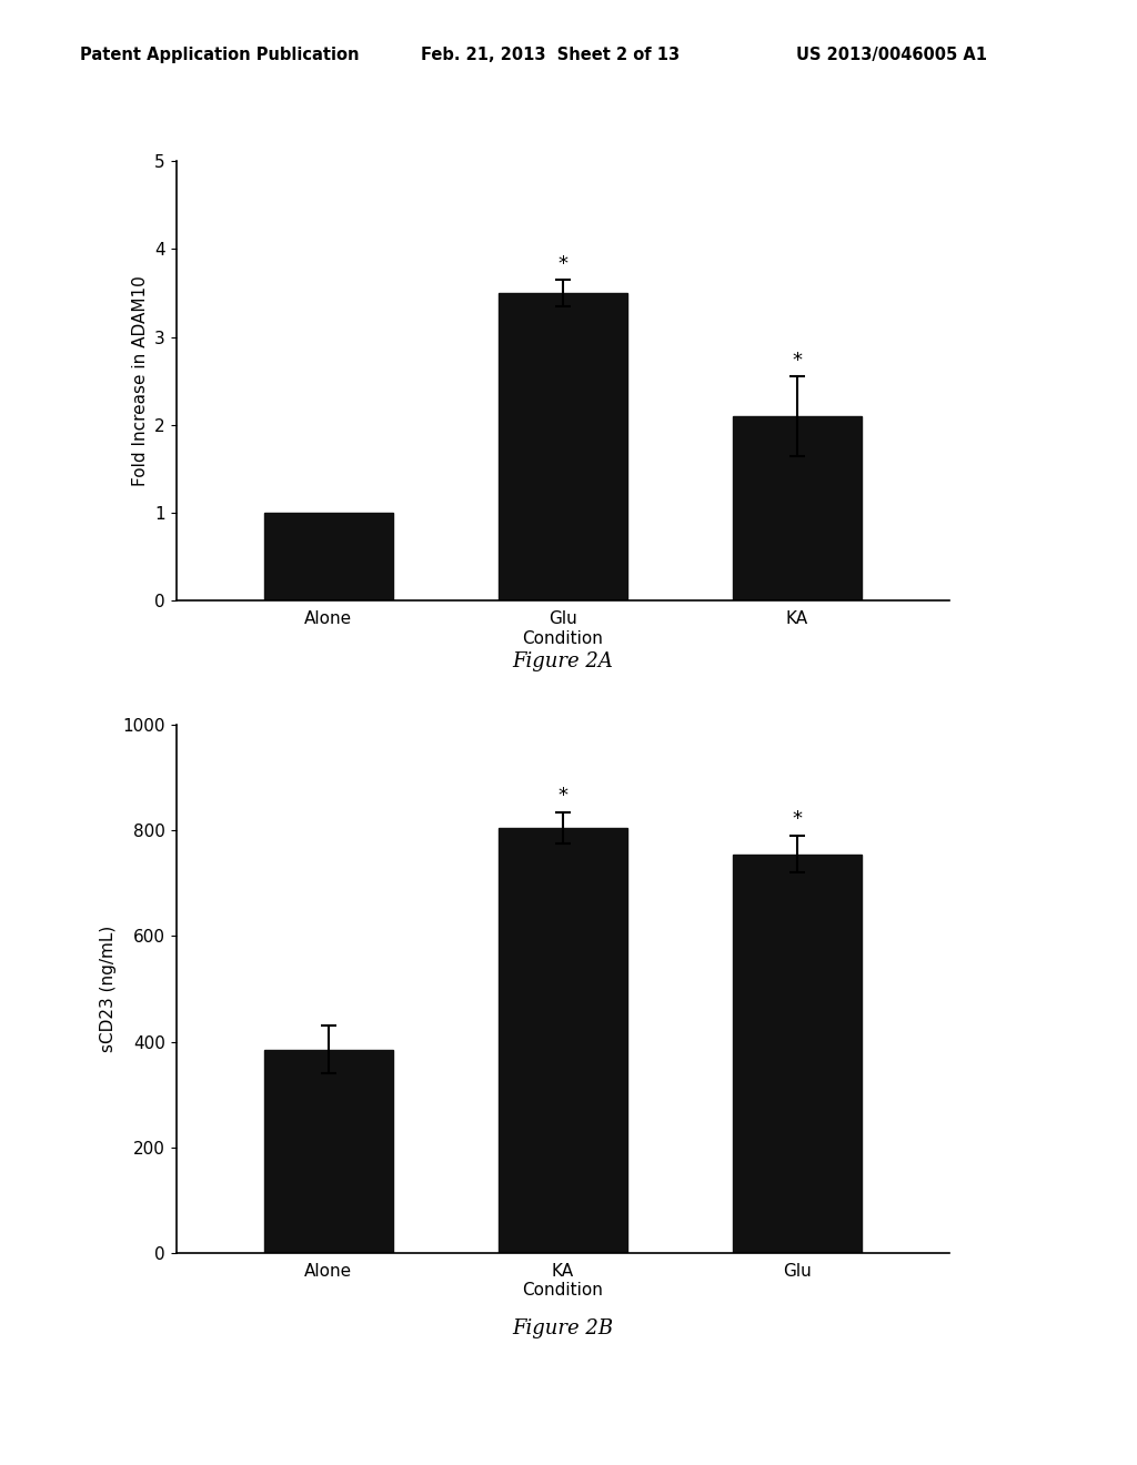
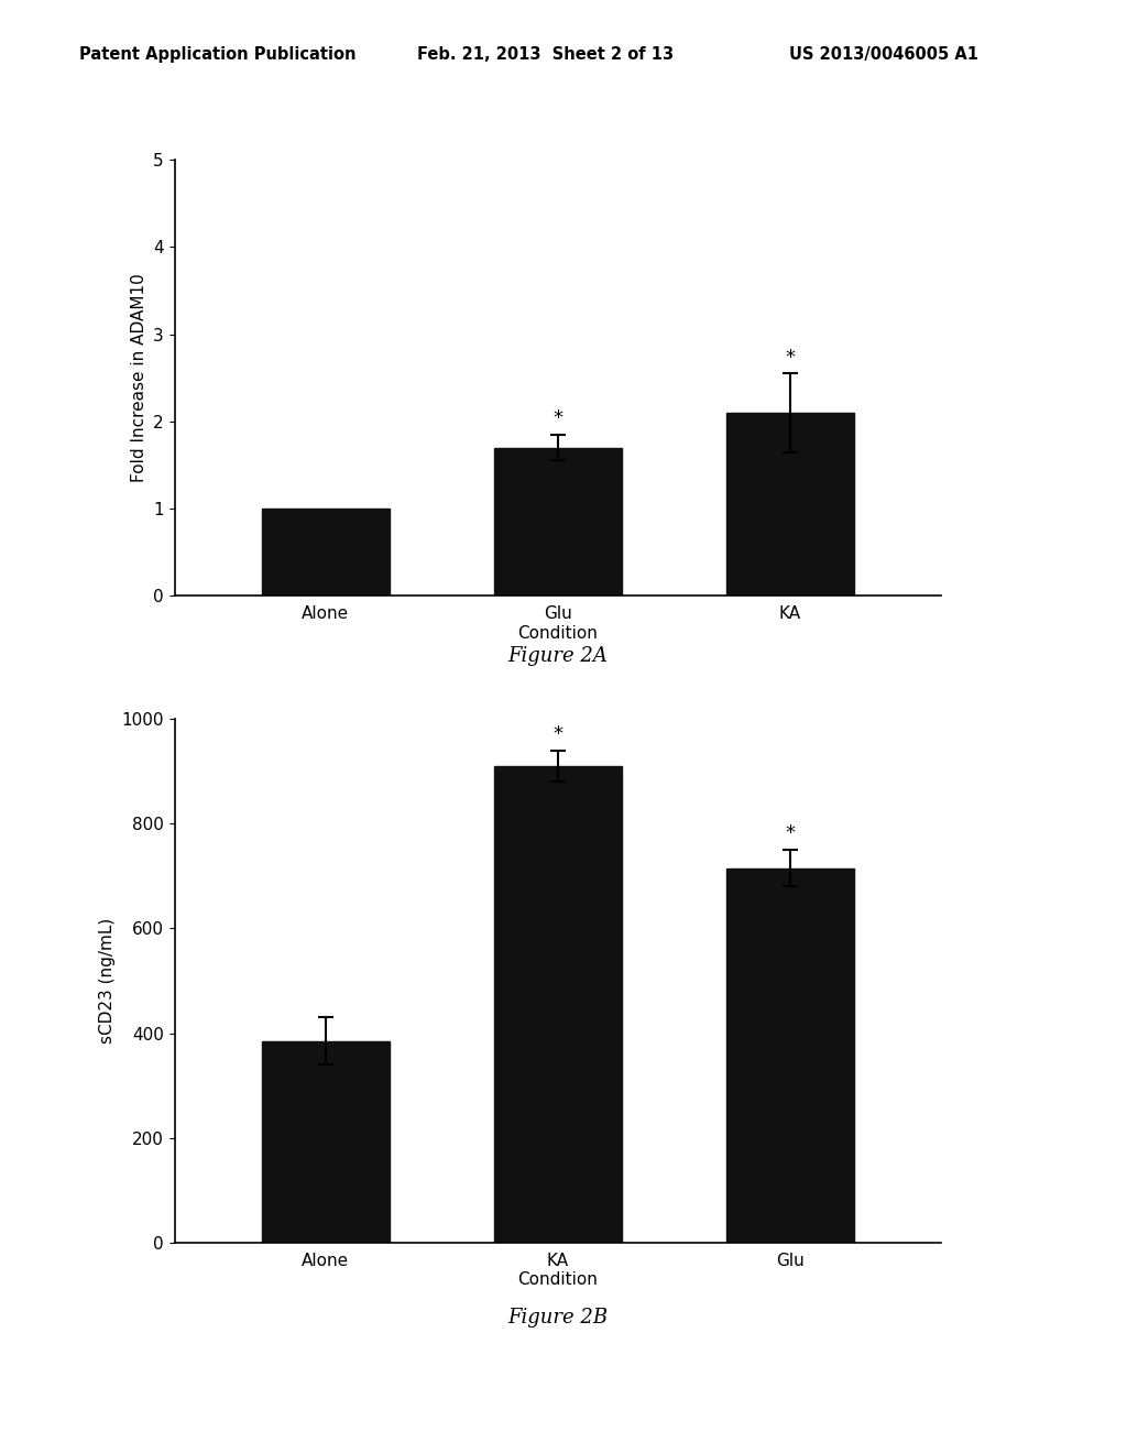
Glu Condition: 3.5 -> 1.7
KA Condition: 805 -> 910
Glu: 755 -> 715
